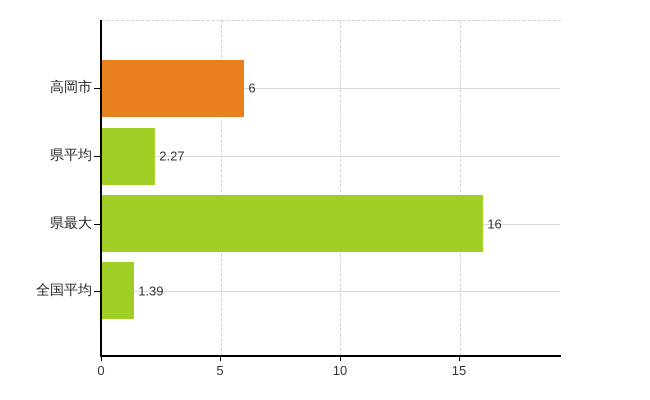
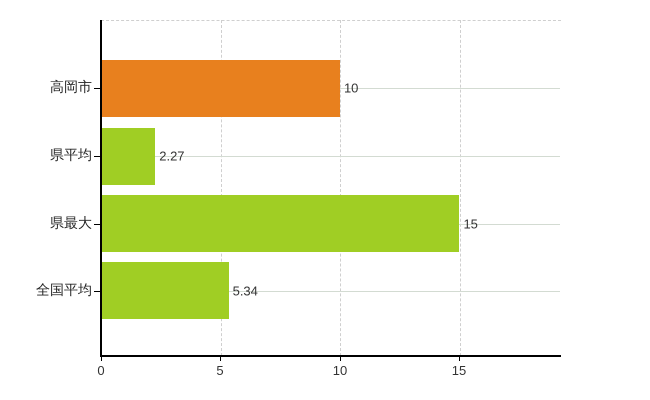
高岡市: 6 -> 10
県最大: 16 -> 15
全国平均: 1.39 -> 5.34
